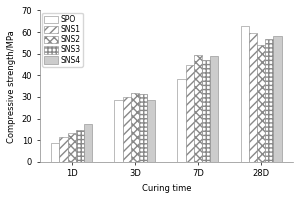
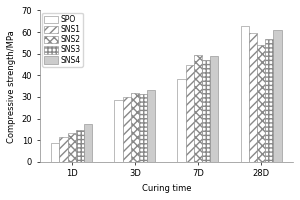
SNS4/3D: 28.5 -> 33.0
SNS4/28D: 58.0 -> 61.0
